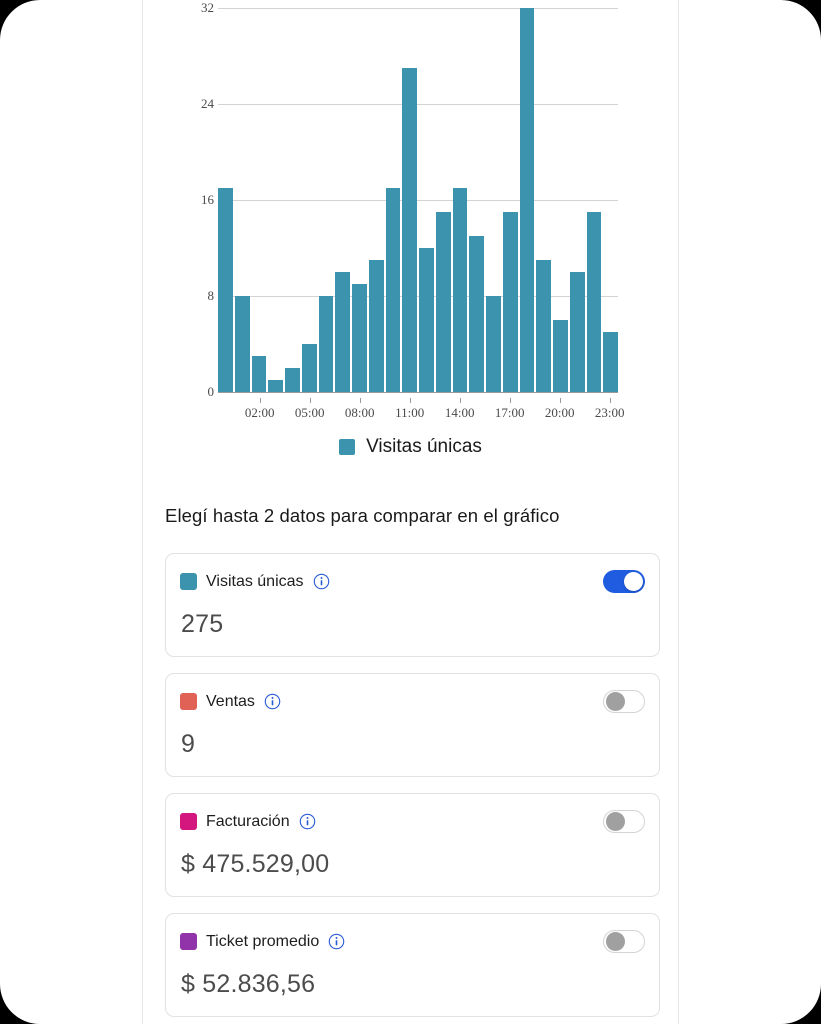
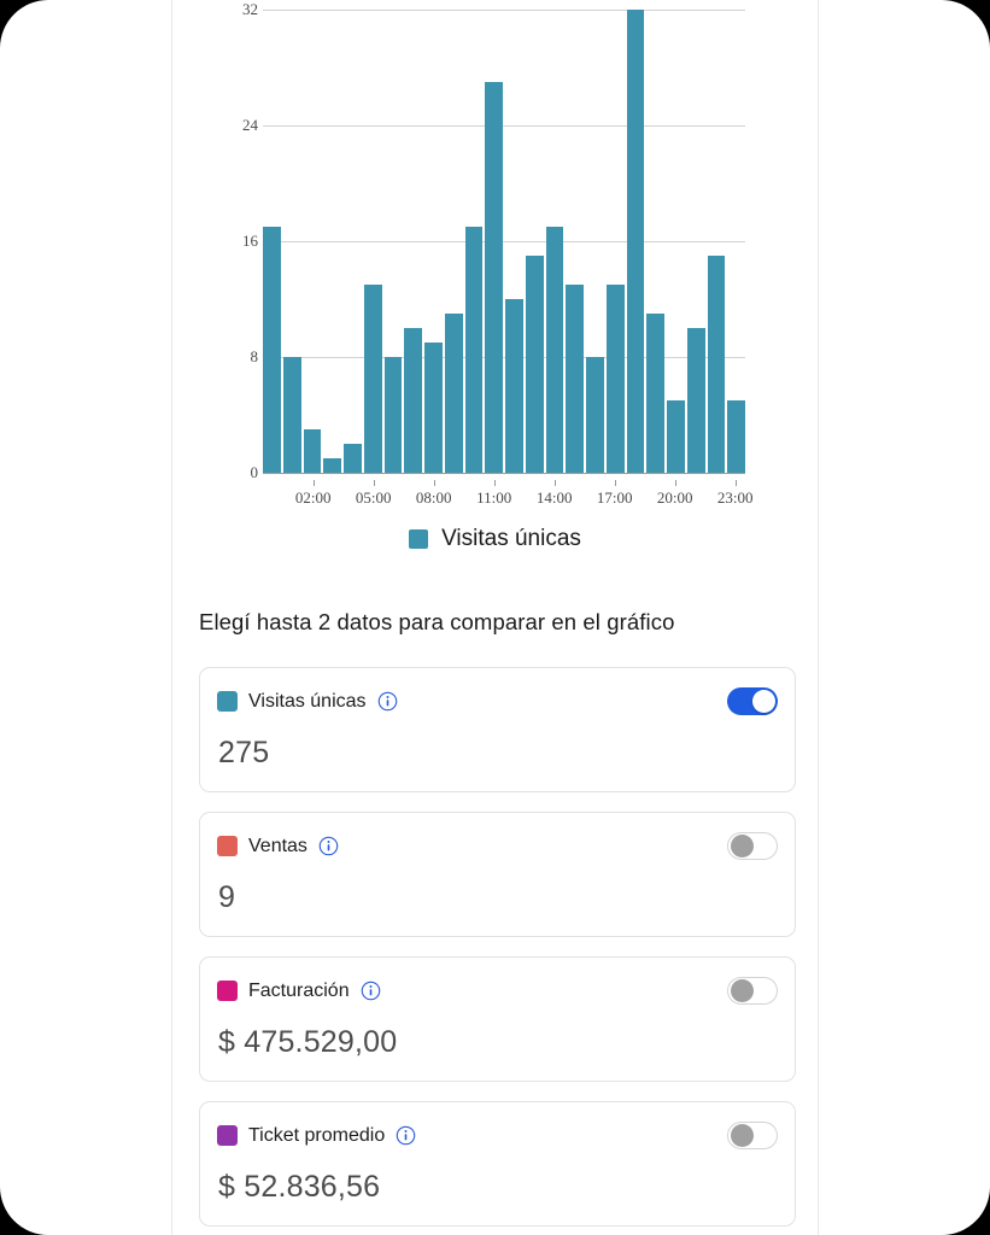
05:00: 4 -> 13
17:00: 15 -> 13
20:00: 6 -> 5
